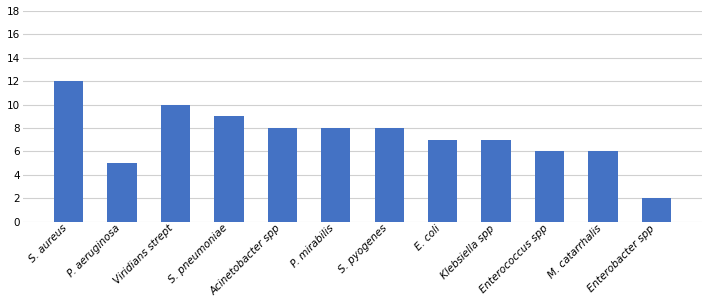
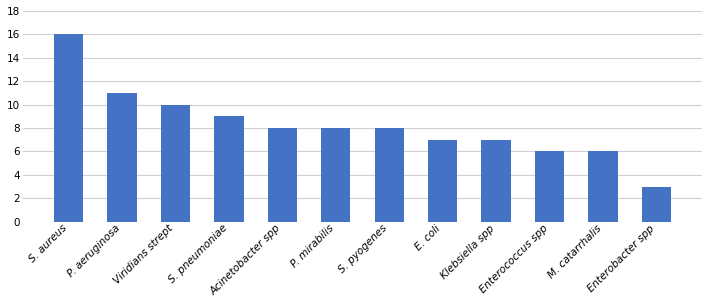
S. aureus: 12 -> 16
P. aeruginosa: 5 -> 11
Enterobacter spp: 2 -> 3
